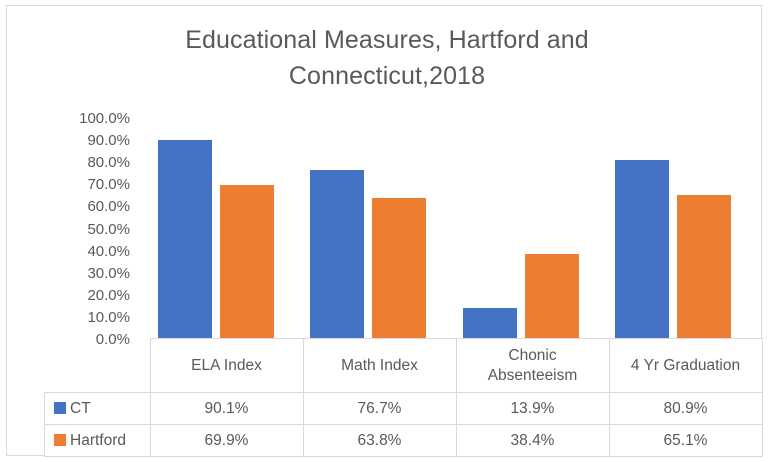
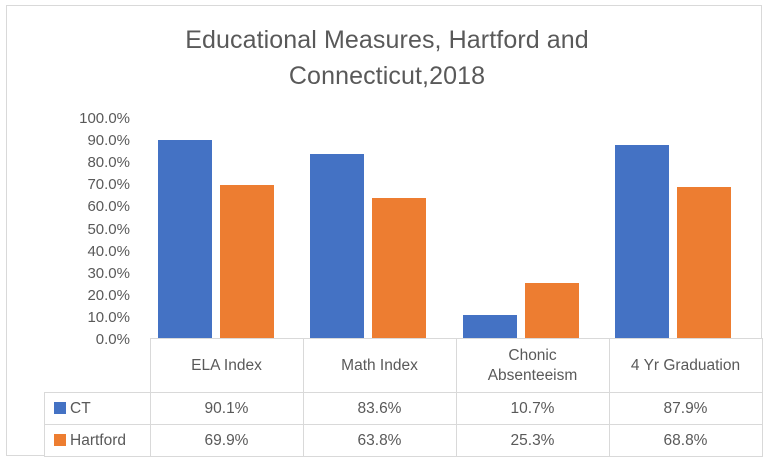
CT/Math Index: 76.7% -> 83.6%
CT/Chonic Absenteeism: 13.9% -> 10.7%
Hartford/Chonic Absenteeism: 38.4% -> 25.3%
CT/4 Yr Graduation: 80.9% -> 87.9%
Hartford/4 Yr Graduation: 65.1% -> 68.8%
